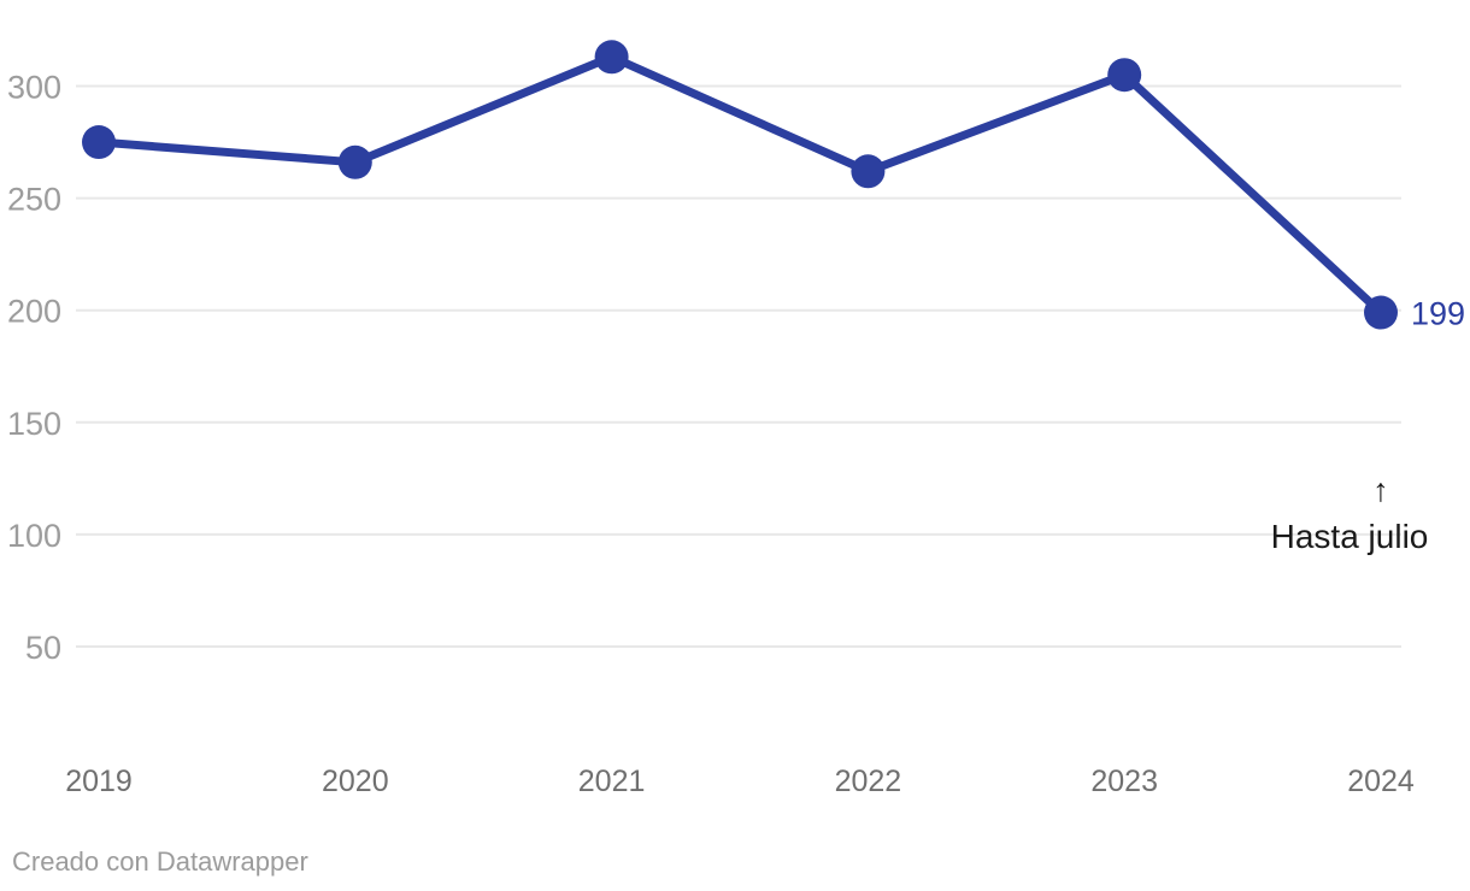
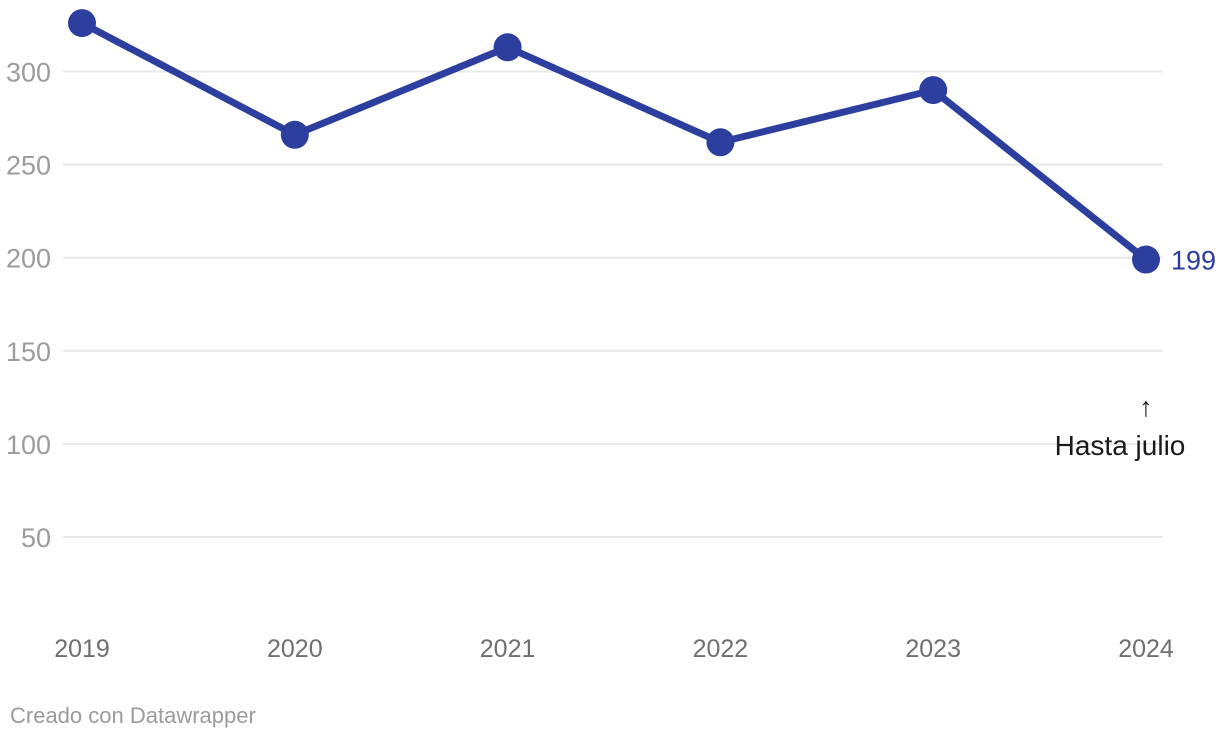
2019: 275 -> 326
2023: 305 -> 290
